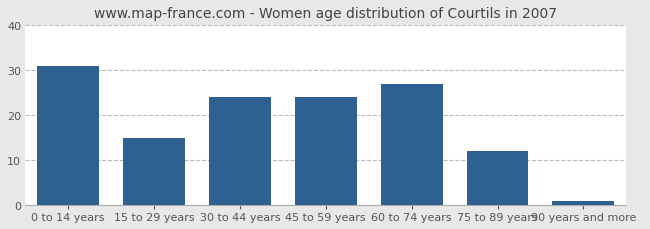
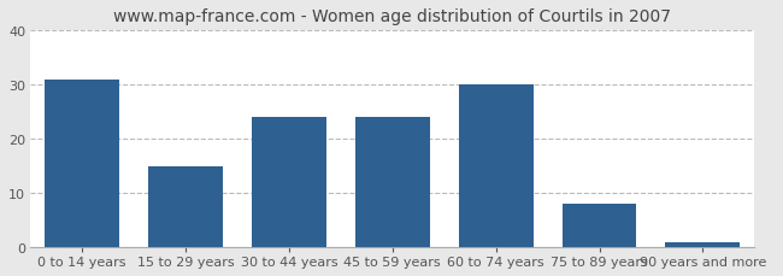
60 to 74 years: 27 -> 30
75 to 89 years: 12 -> 8
